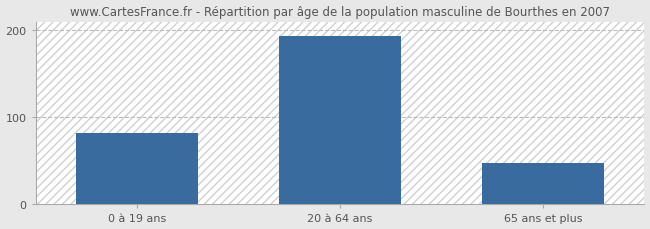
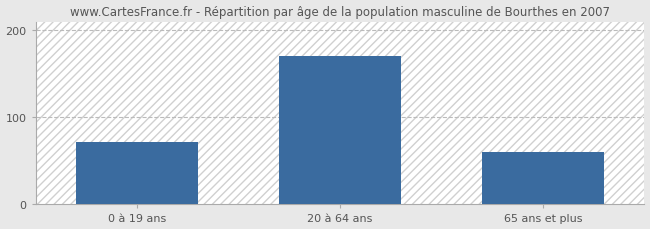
0 à 19 ans: 82 -> 72
20 à 64 ans: 193 -> 170
65 ans et plus: 47 -> 60
